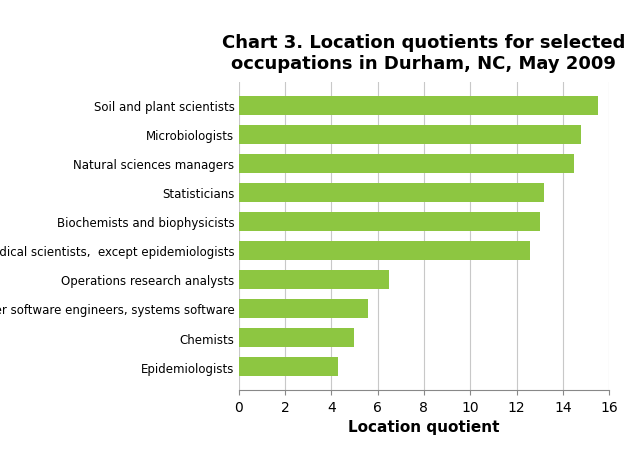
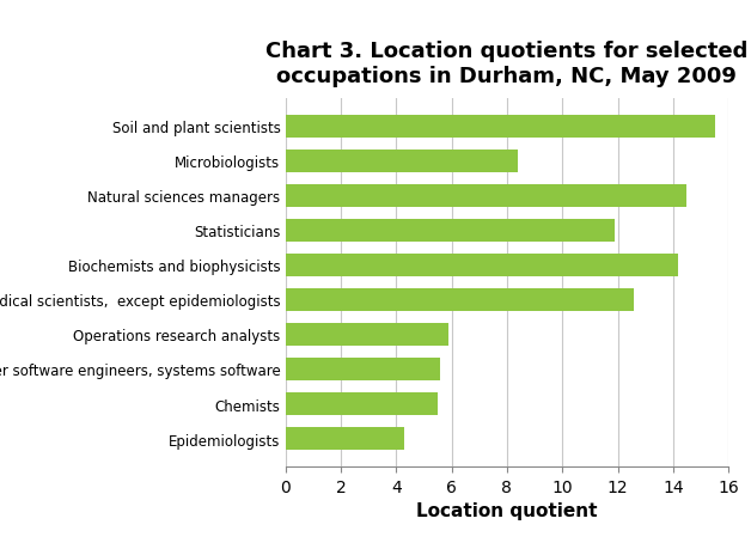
Microbiologists: 14.8 -> 8.4
Statisticians: 13.2 -> 11.9
Biochemists and biophysicists: 13.0 -> 14.2
Operations research analysts: 6.5 -> 5.9
Chemists: 5.0 -> 5.5
